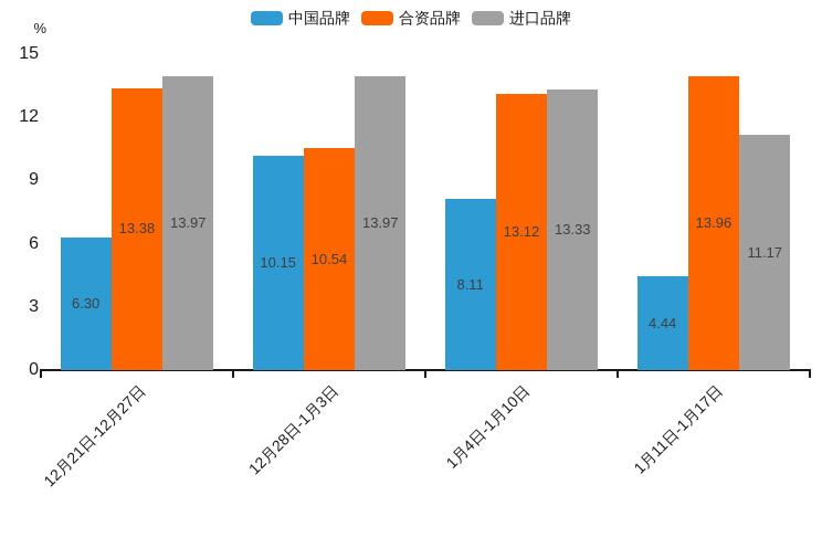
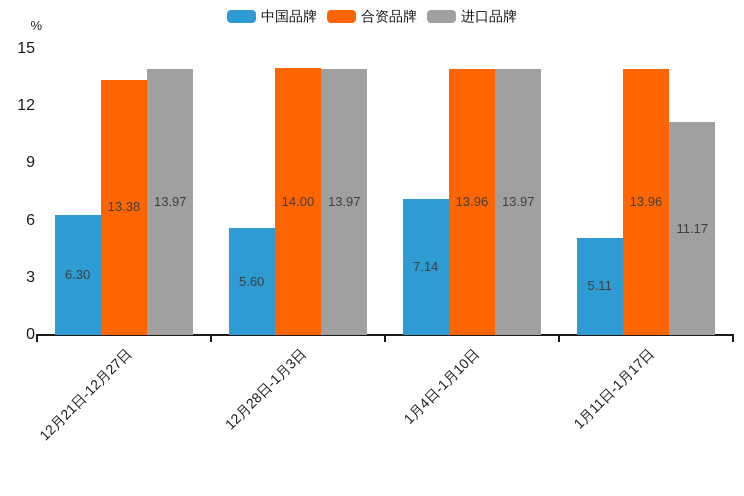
中国品牌/12月28日-1月3日: 10.15 -> 5.60
合资品牌/12月28日-1月3日: 10.54 -> 14.00
中国品牌/1月4日-1月10日: 8.11 -> 7.14
合资品牌/1月4日-1月10日: 13.12 -> 13.96
进口品牌/1月4日-1月10日: 13.33 -> 13.97
中国品牌/1月11日-1月17日: 4.44 -> 5.11
